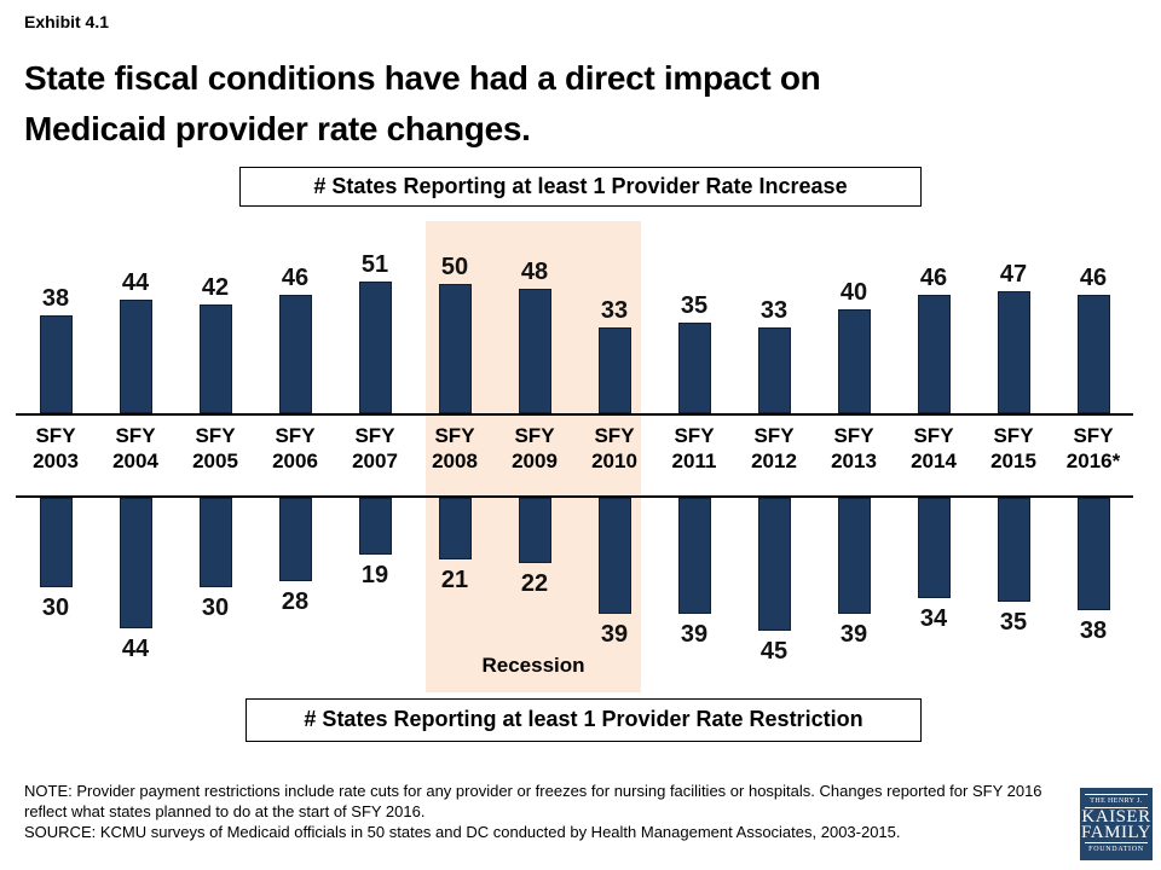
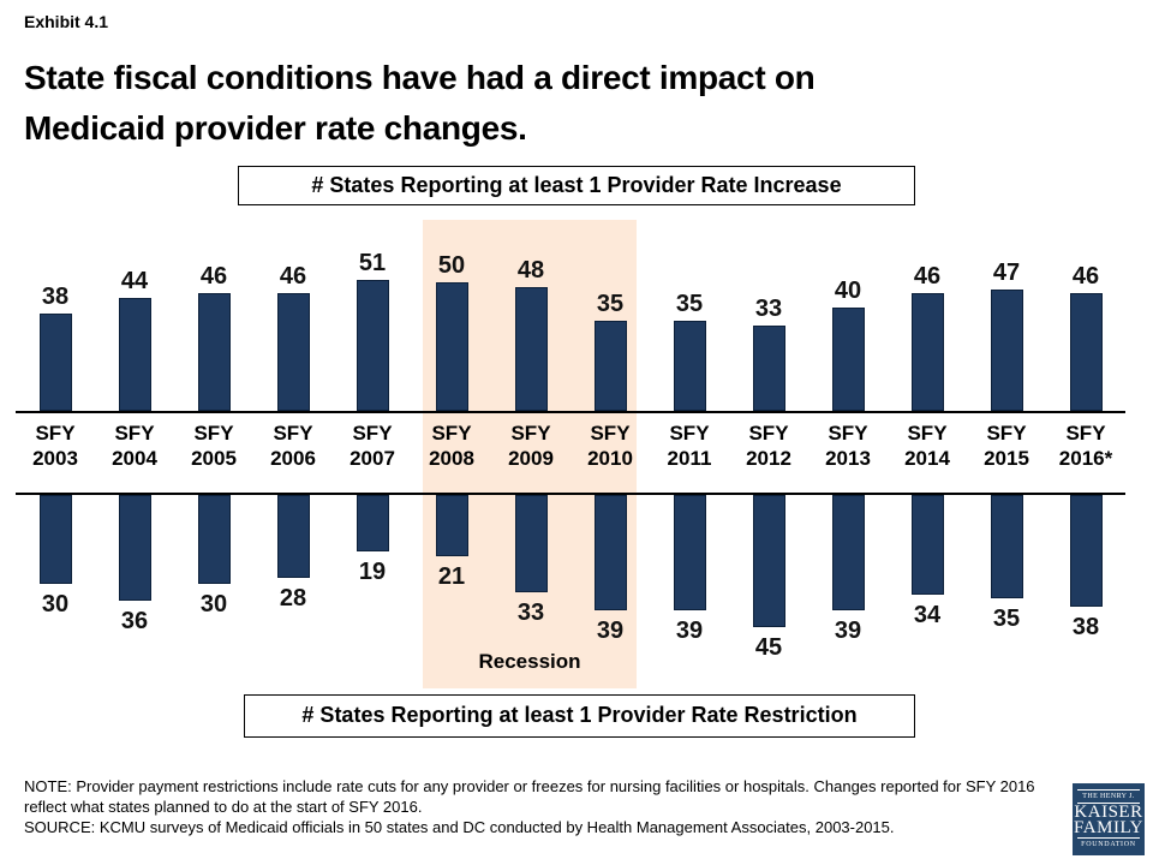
# States Reporting at least 1 Provider Rate Restriction/SFY 2004: 44 -> 36
# States Reporting at least 1 Provider Rate Increase/SFY 2005: 42 -> 46
# States Reporting at least 1 Provider Rate Restriction/SFY 2009: 22 -> 33
# States Reporting at least 1 Provider Rate Increase/SFY 2010: 33 -> 35
